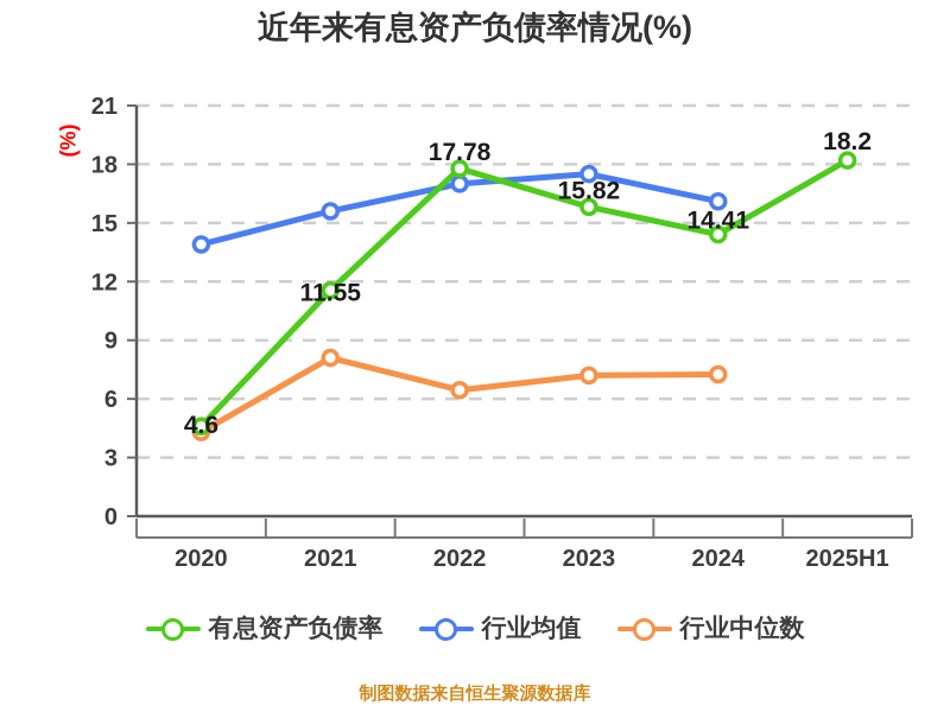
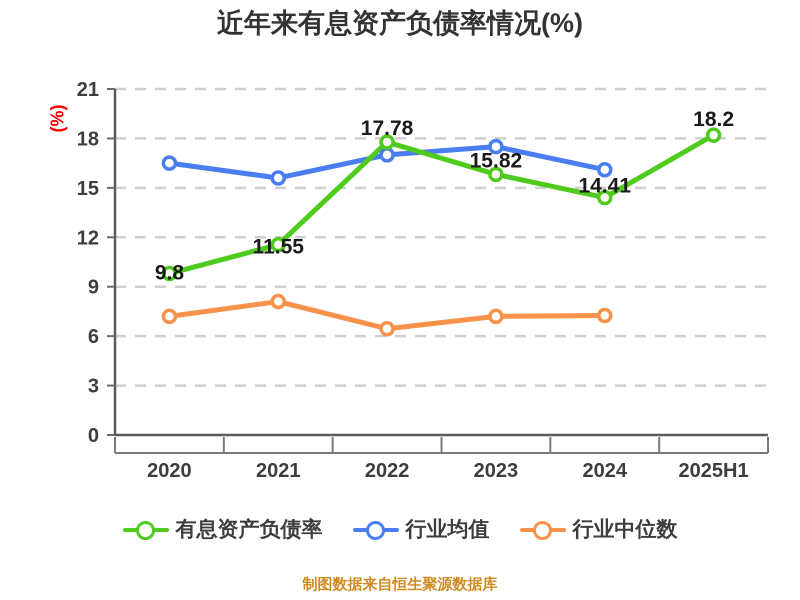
有息资产负债率/2020: 4.6 -> 9.8
行业均值/2020: 13.9 -> 16.5
行业中位数/2020: 4.3 -> 7.2
